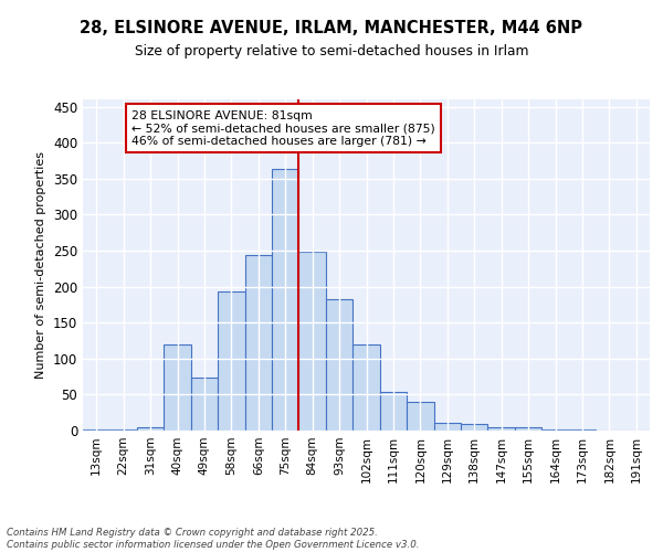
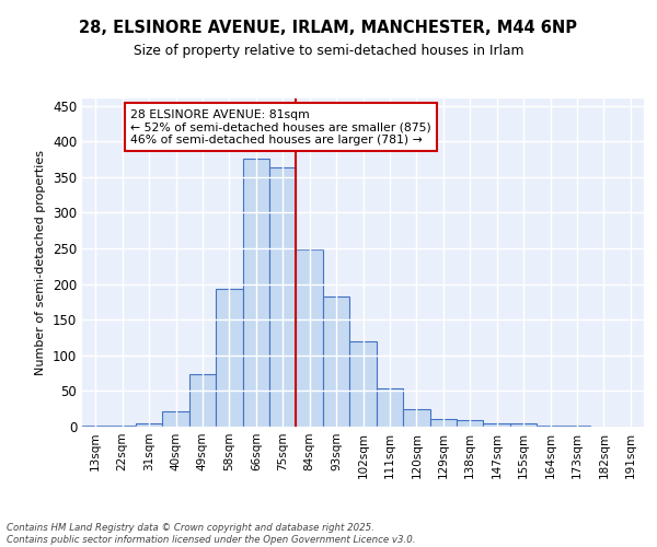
40sqm: 120 -> 22
66sqm: 244 -> 375
120sqm: 40 -> 25
